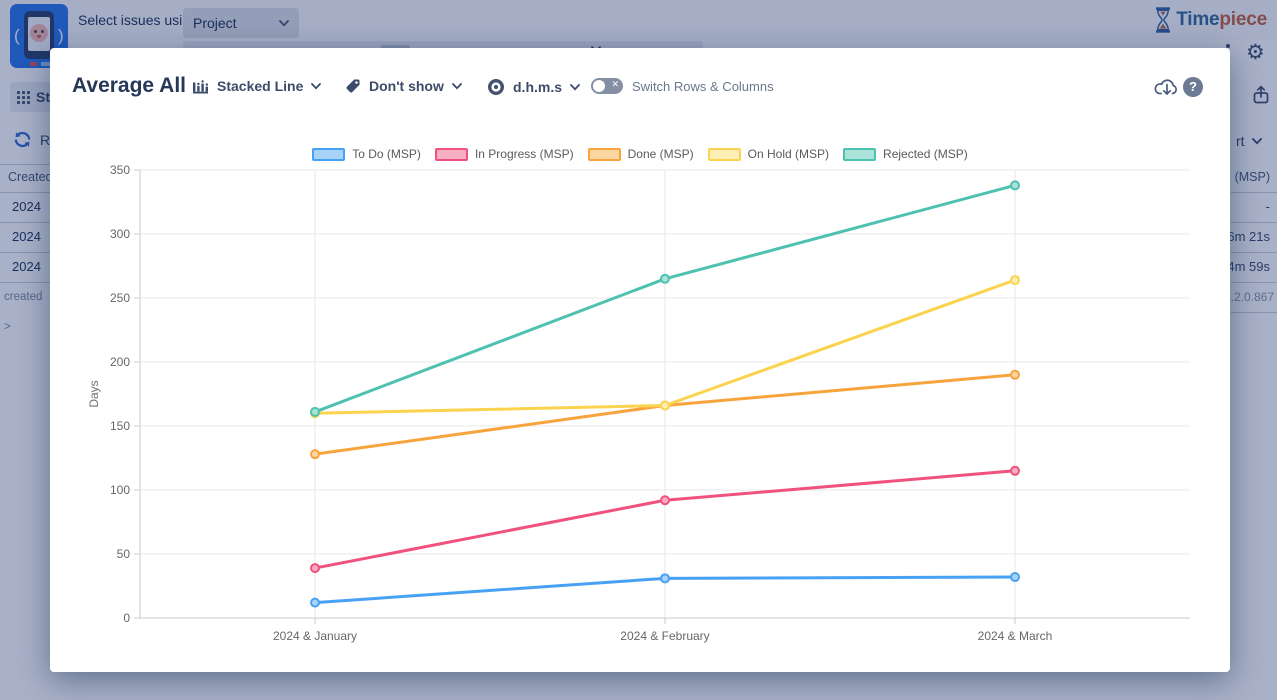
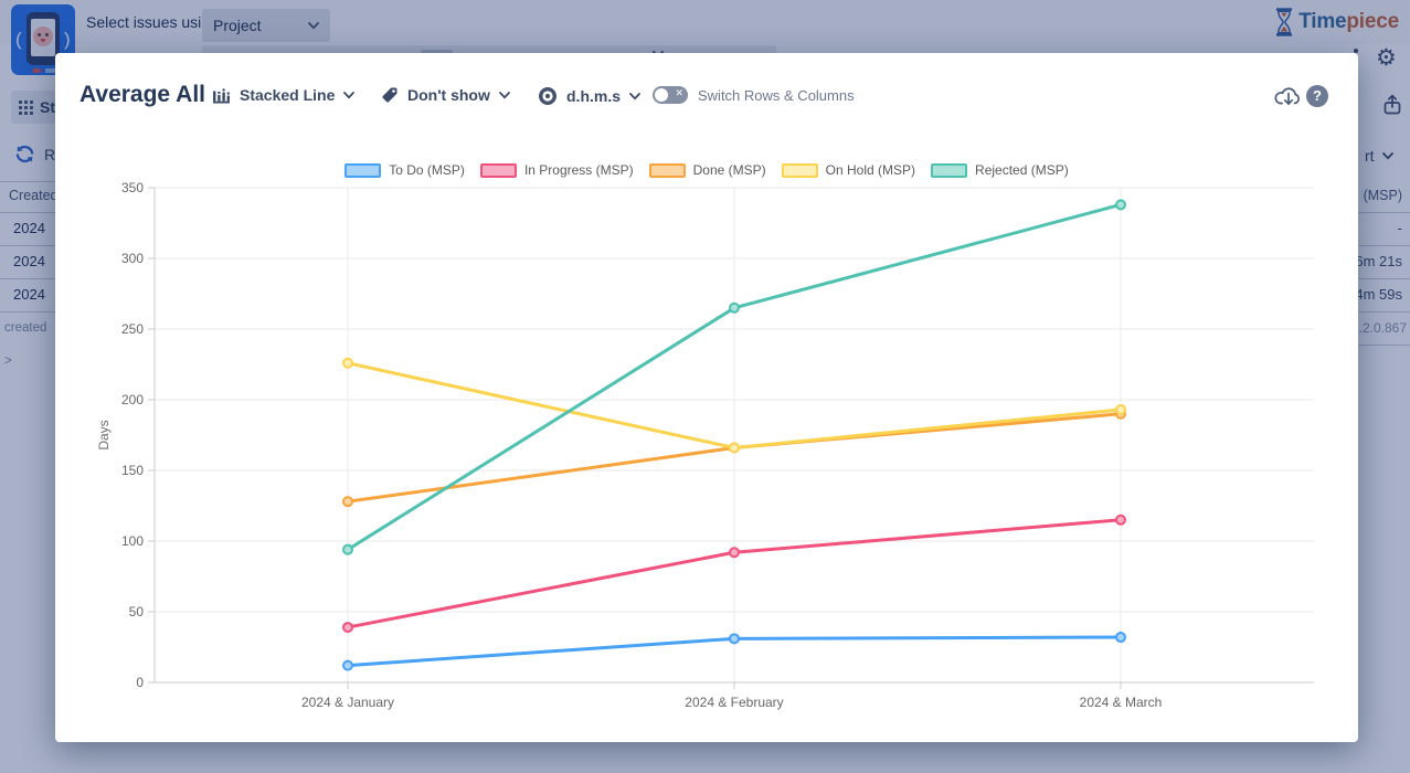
On Hold (MSP)/2024 & January: 160 -> 226
Rejected (MSP)/2024 & January: 161 -> 94
On Hold (MSP)/2024 & March: 264 -> 193
